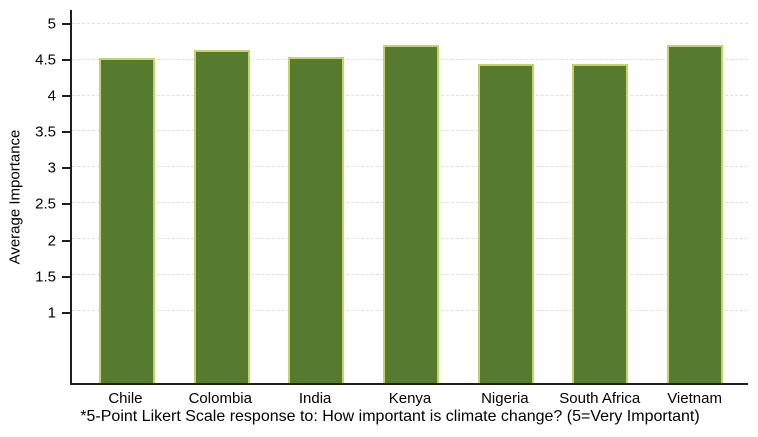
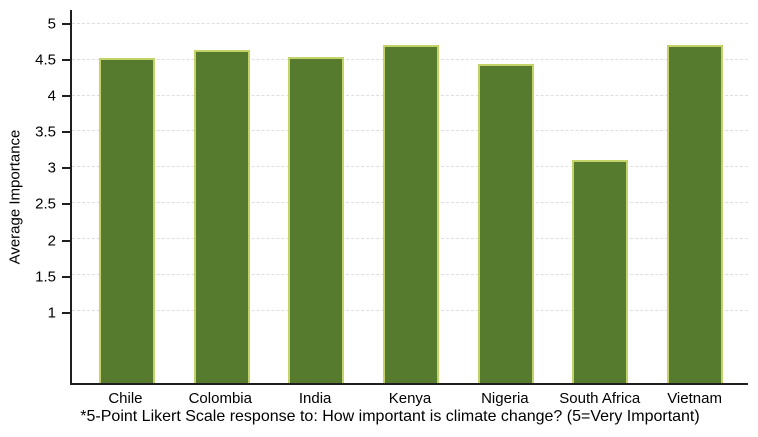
South Africa: 4.4 -> 3.1
